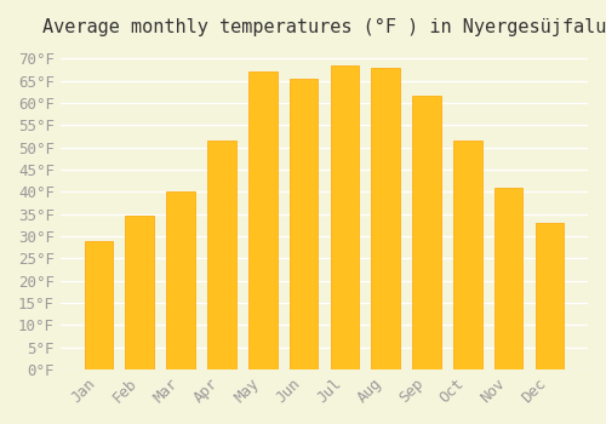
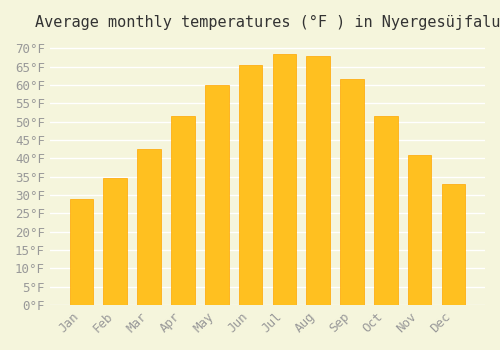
Mar: 40.0°F -> 42.5°F
May: 67.0°F -> 60.0°F
